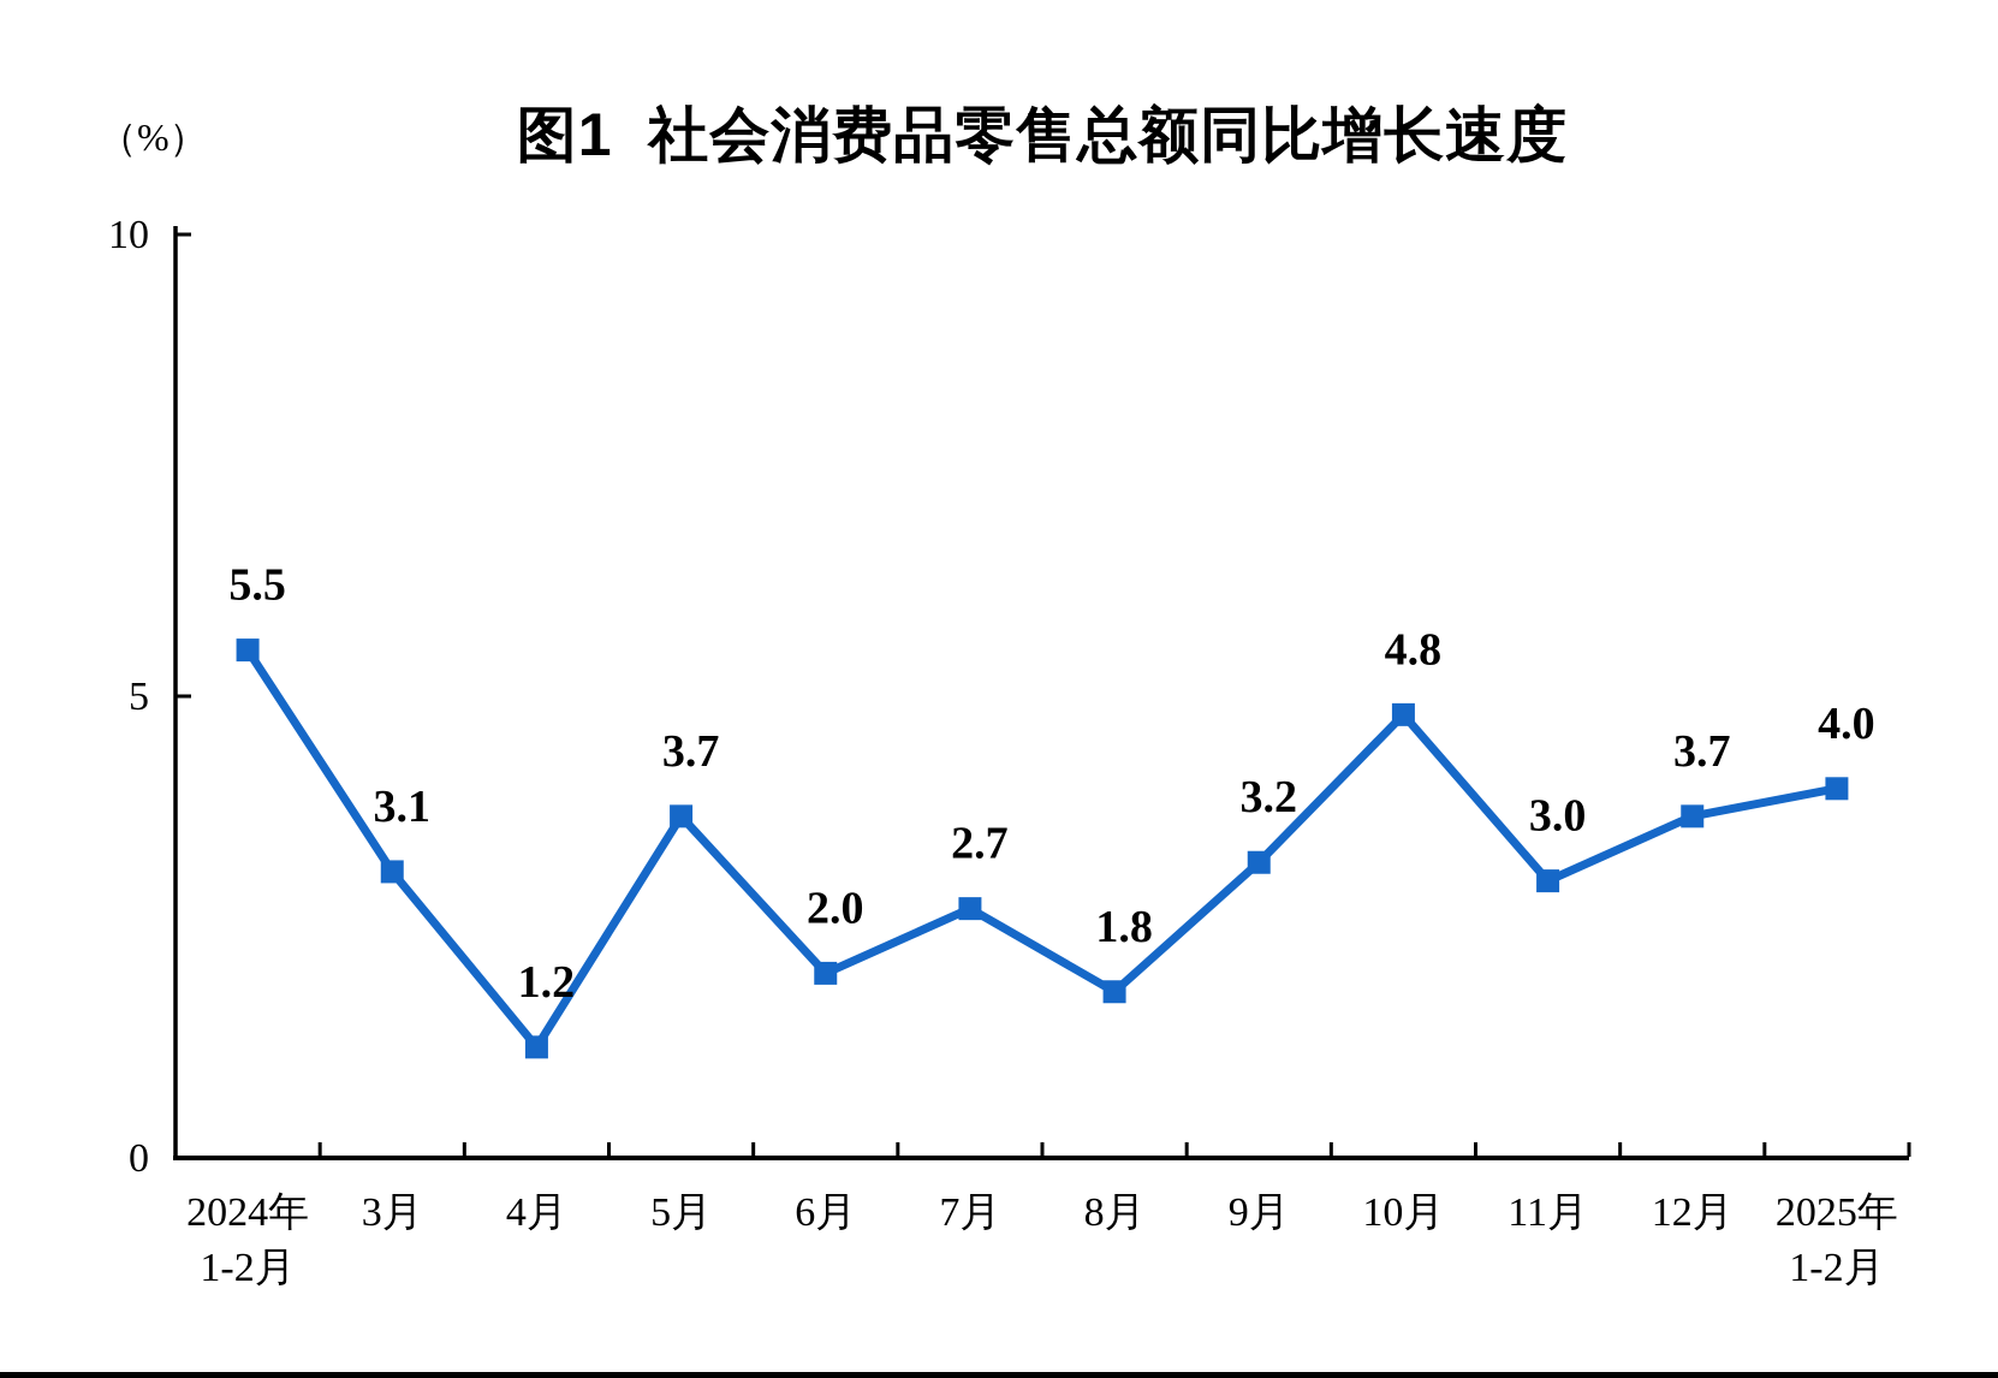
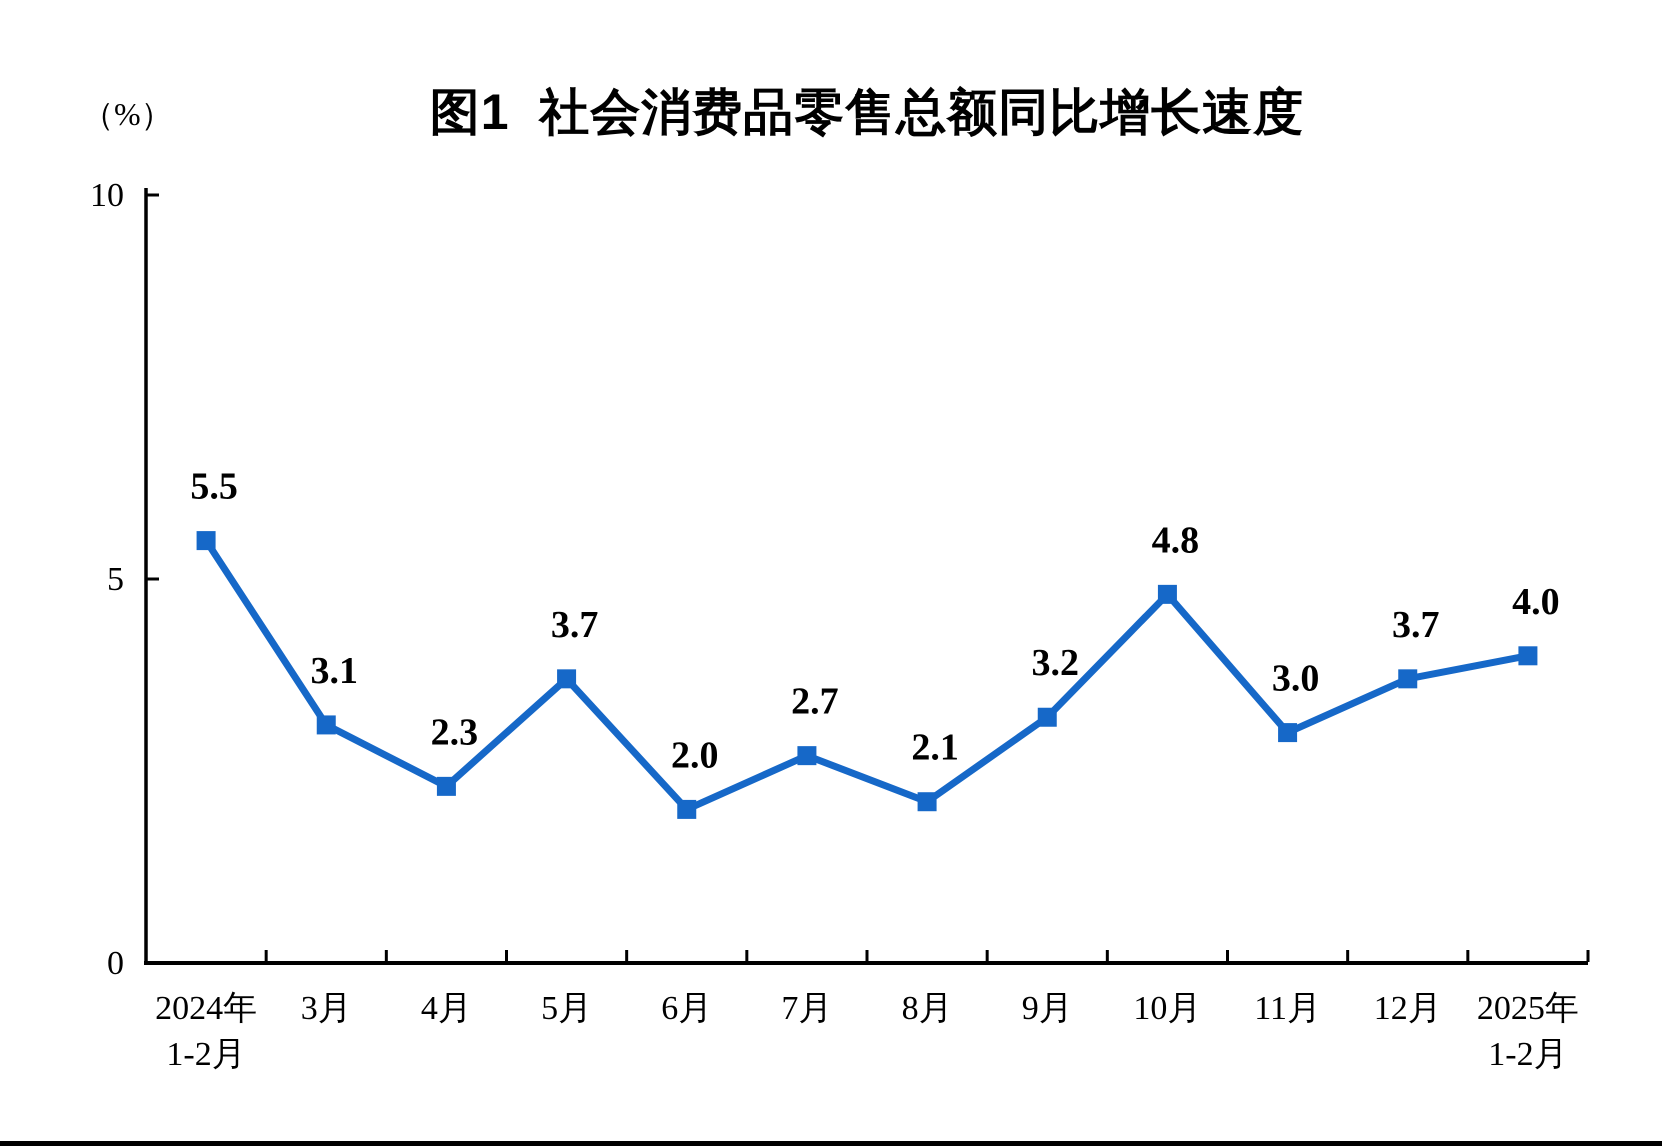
4月: 1.2 -> 2.3
8月: 1.8 -> 2.1
